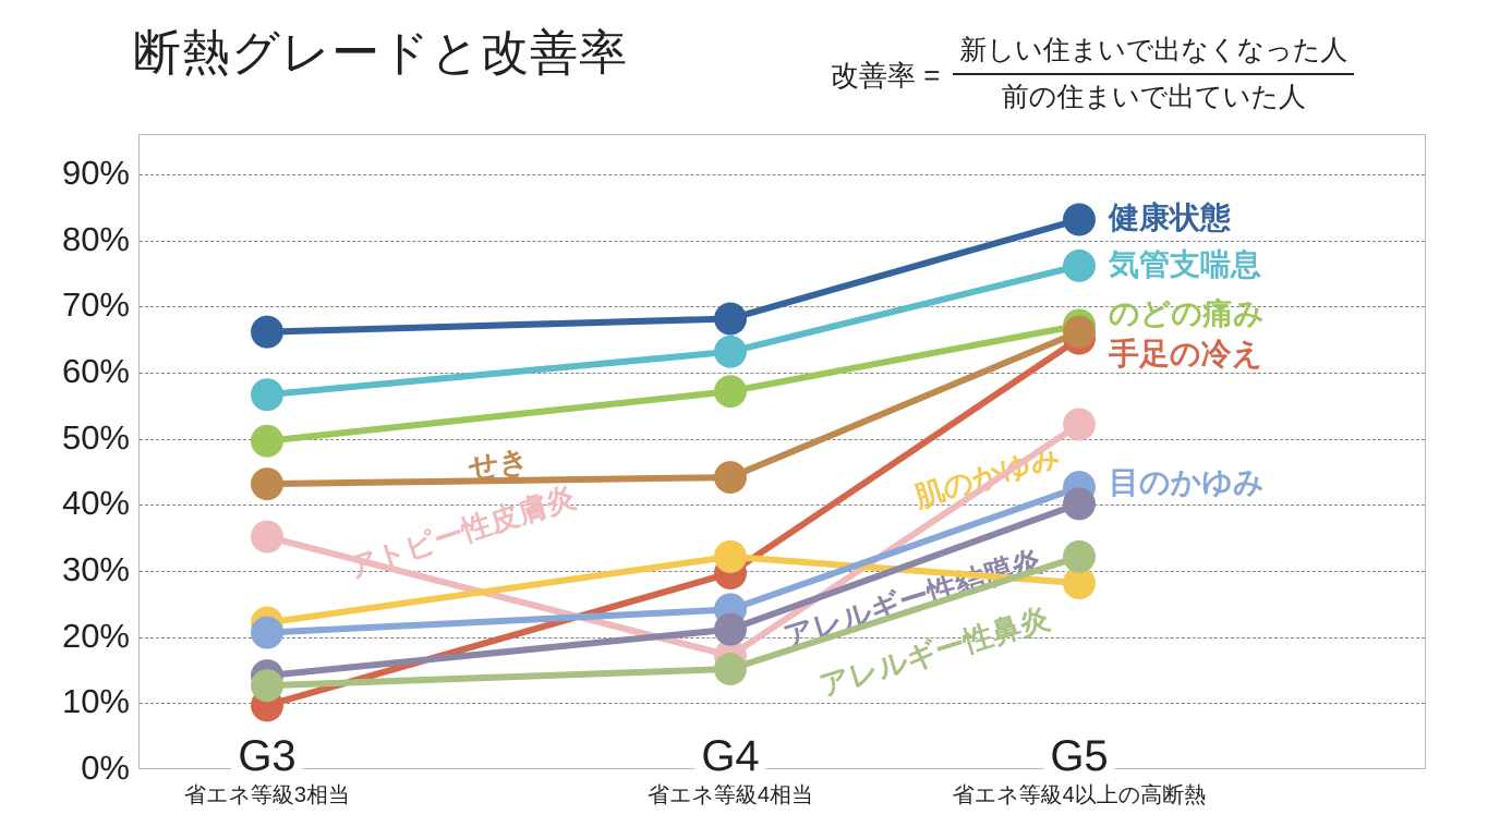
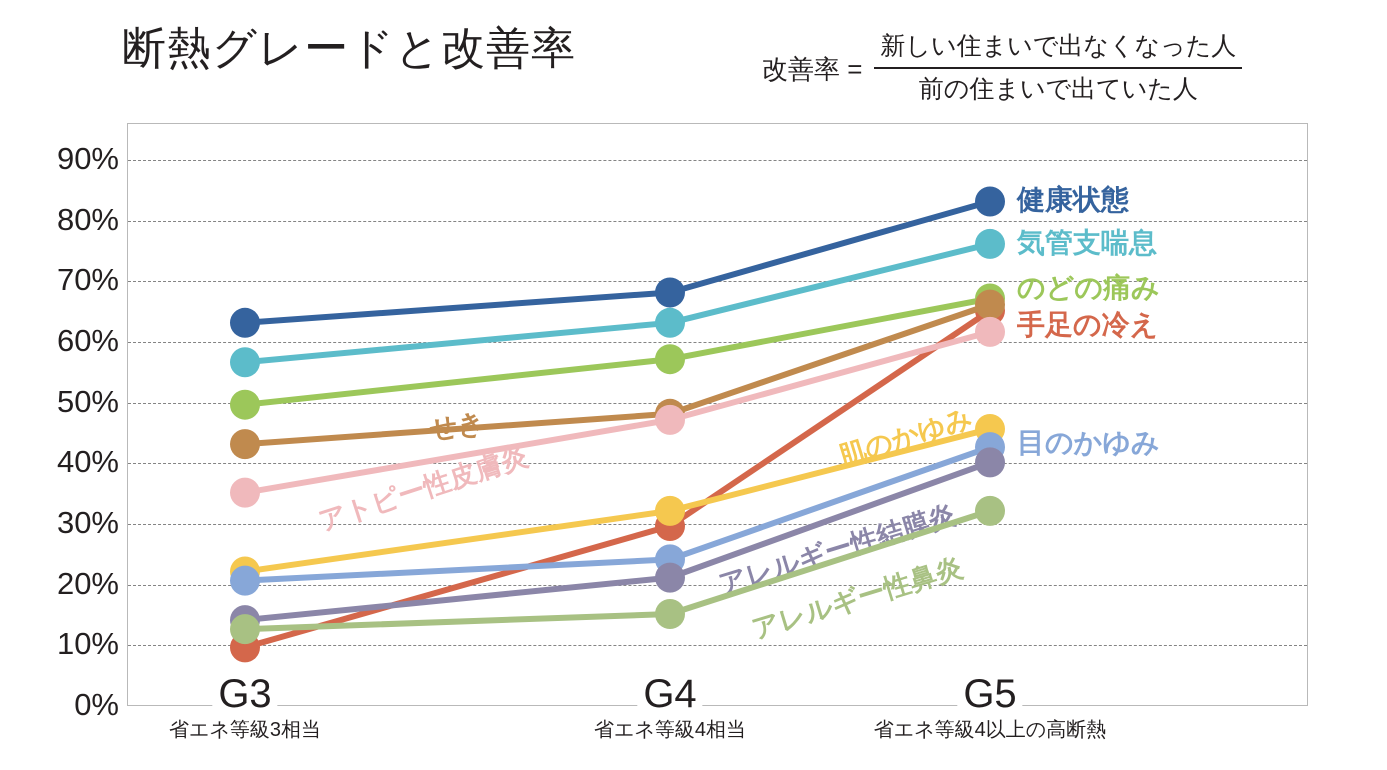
健康状態/G3: 66% -> 63%
せき/G4: 44% -> 48%
アトピー性皮膚炎/G4: 17% -> 47%
アトピー性皮膚炎/G5: 52% -> 62%
肌のかゆみ/G5: 28% -> 46%
